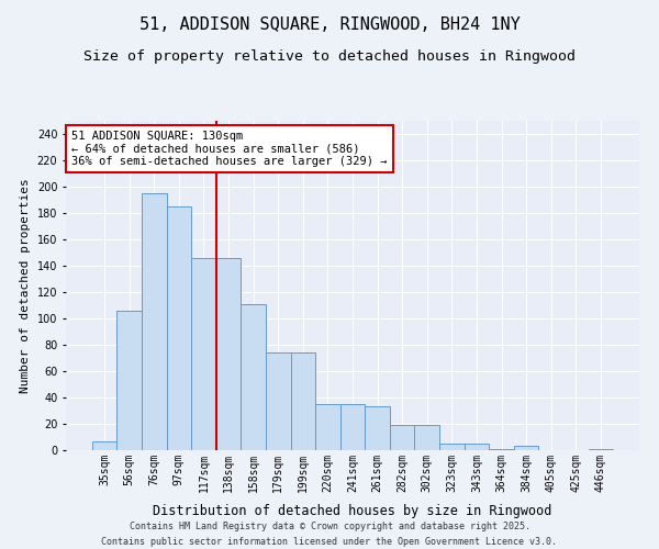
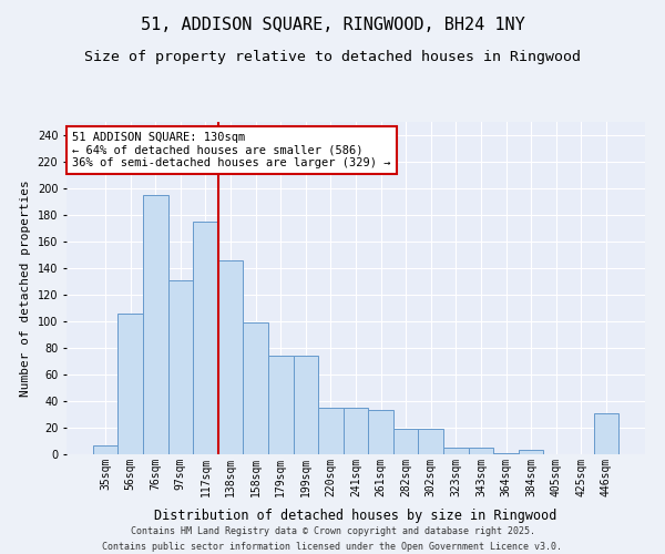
97sqm: 185 -> 131
117sqm: 146 -> 175
158sqm: 111 -> 99
446sqm: 1 -> 31
